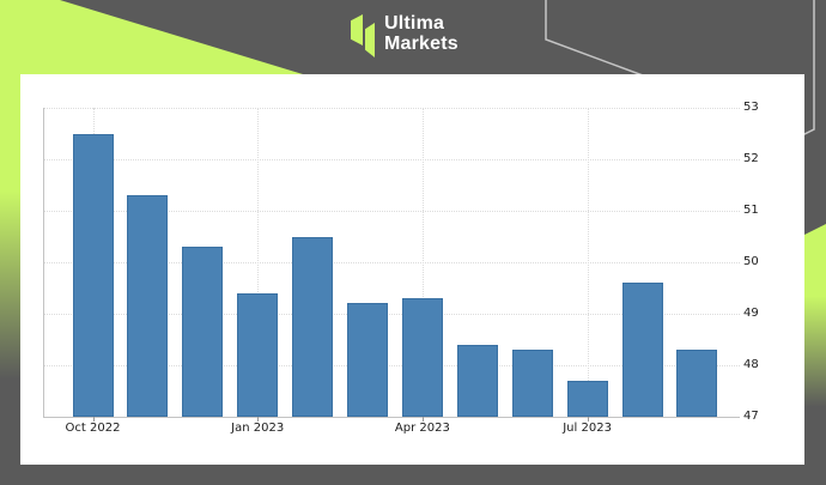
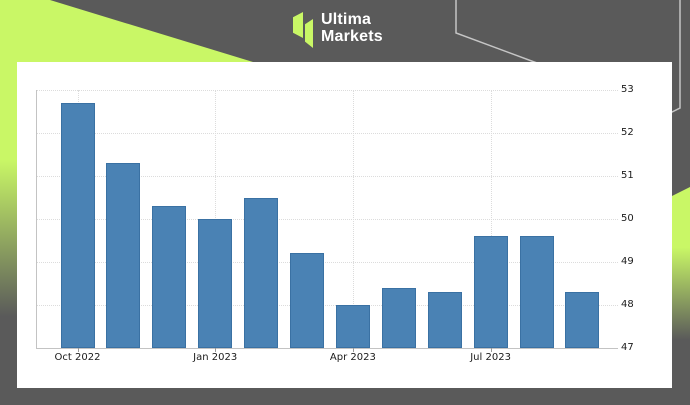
Oct 2022: 52.5 -> 52.7
Jan 2023: 49.4 -> 50.0
Apr 2023: 49.3 -> 48.0
Jul 2023: 47.7 -> 49.6
